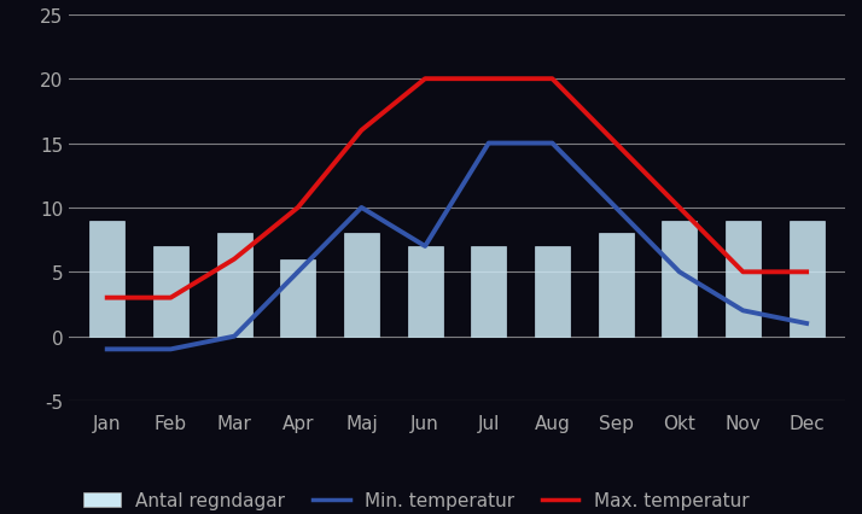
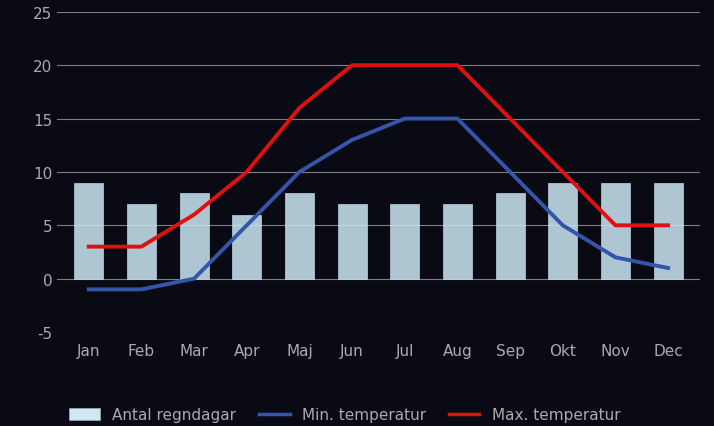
Min. temperatur/Jun: 7 -> 13
